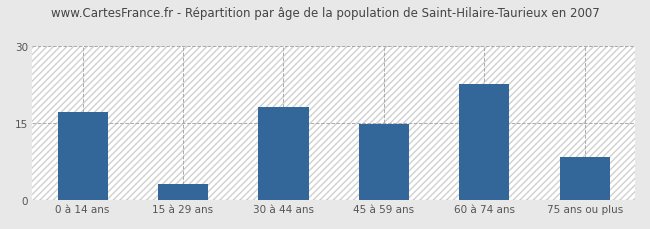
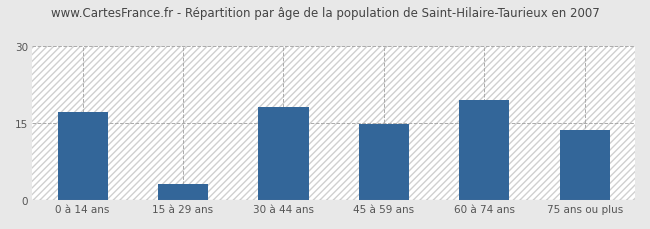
60 à 74 ans: 22.6 -> 19.5
75 ans ou plus: 8.4 -> 13.5
